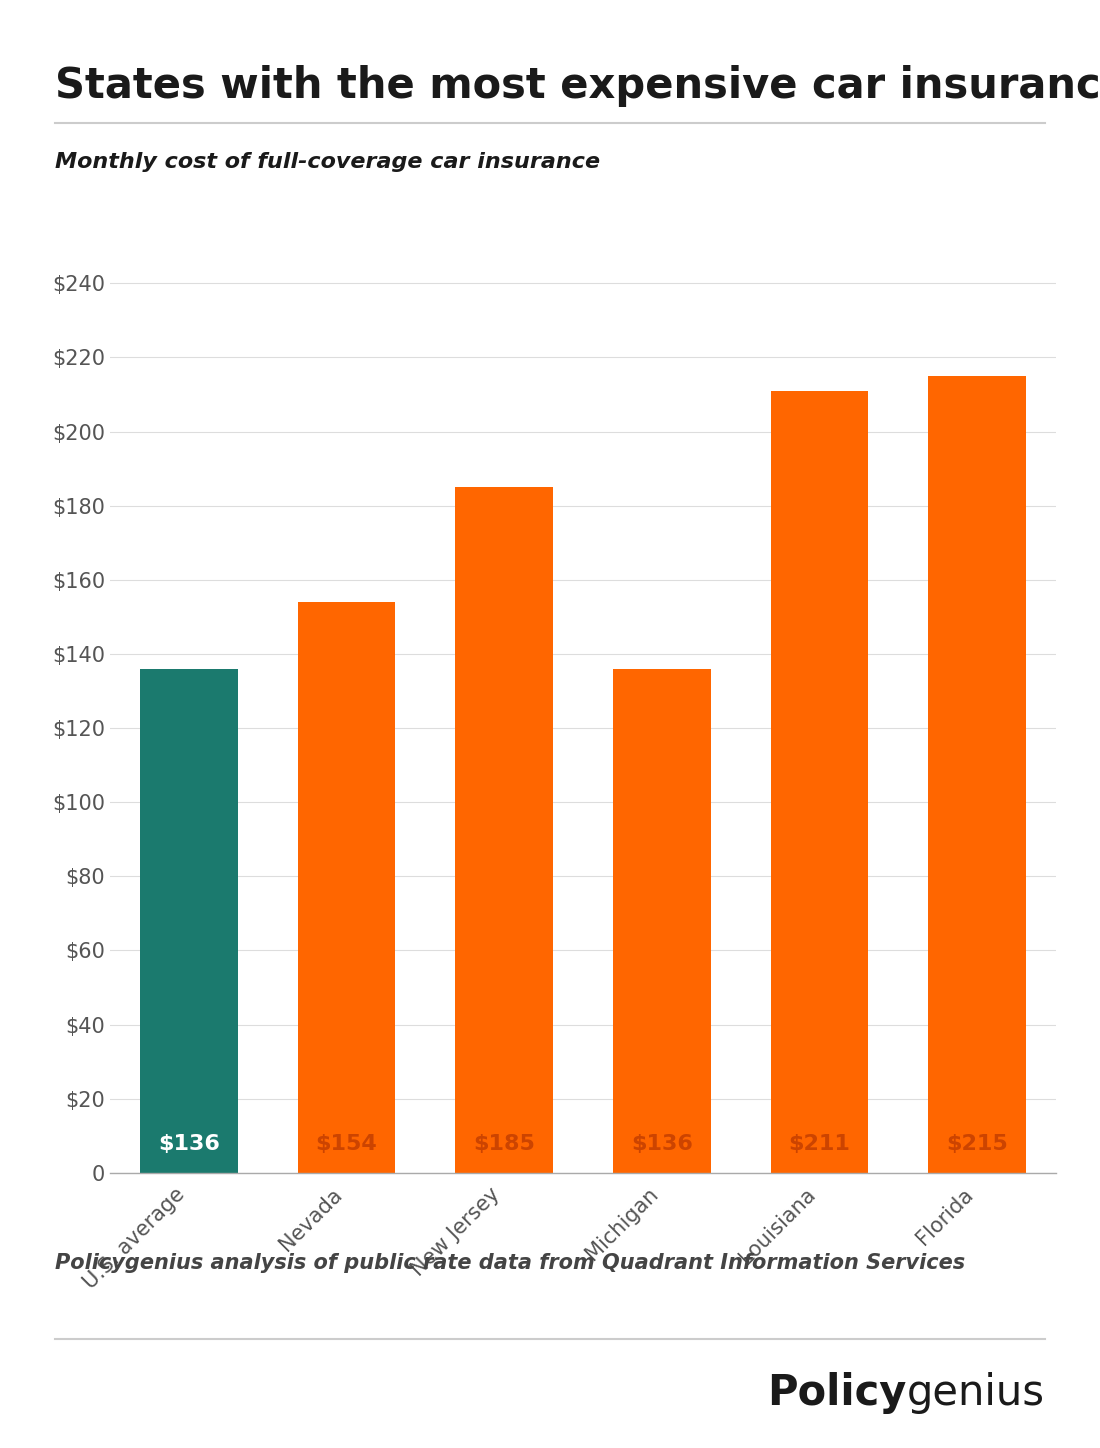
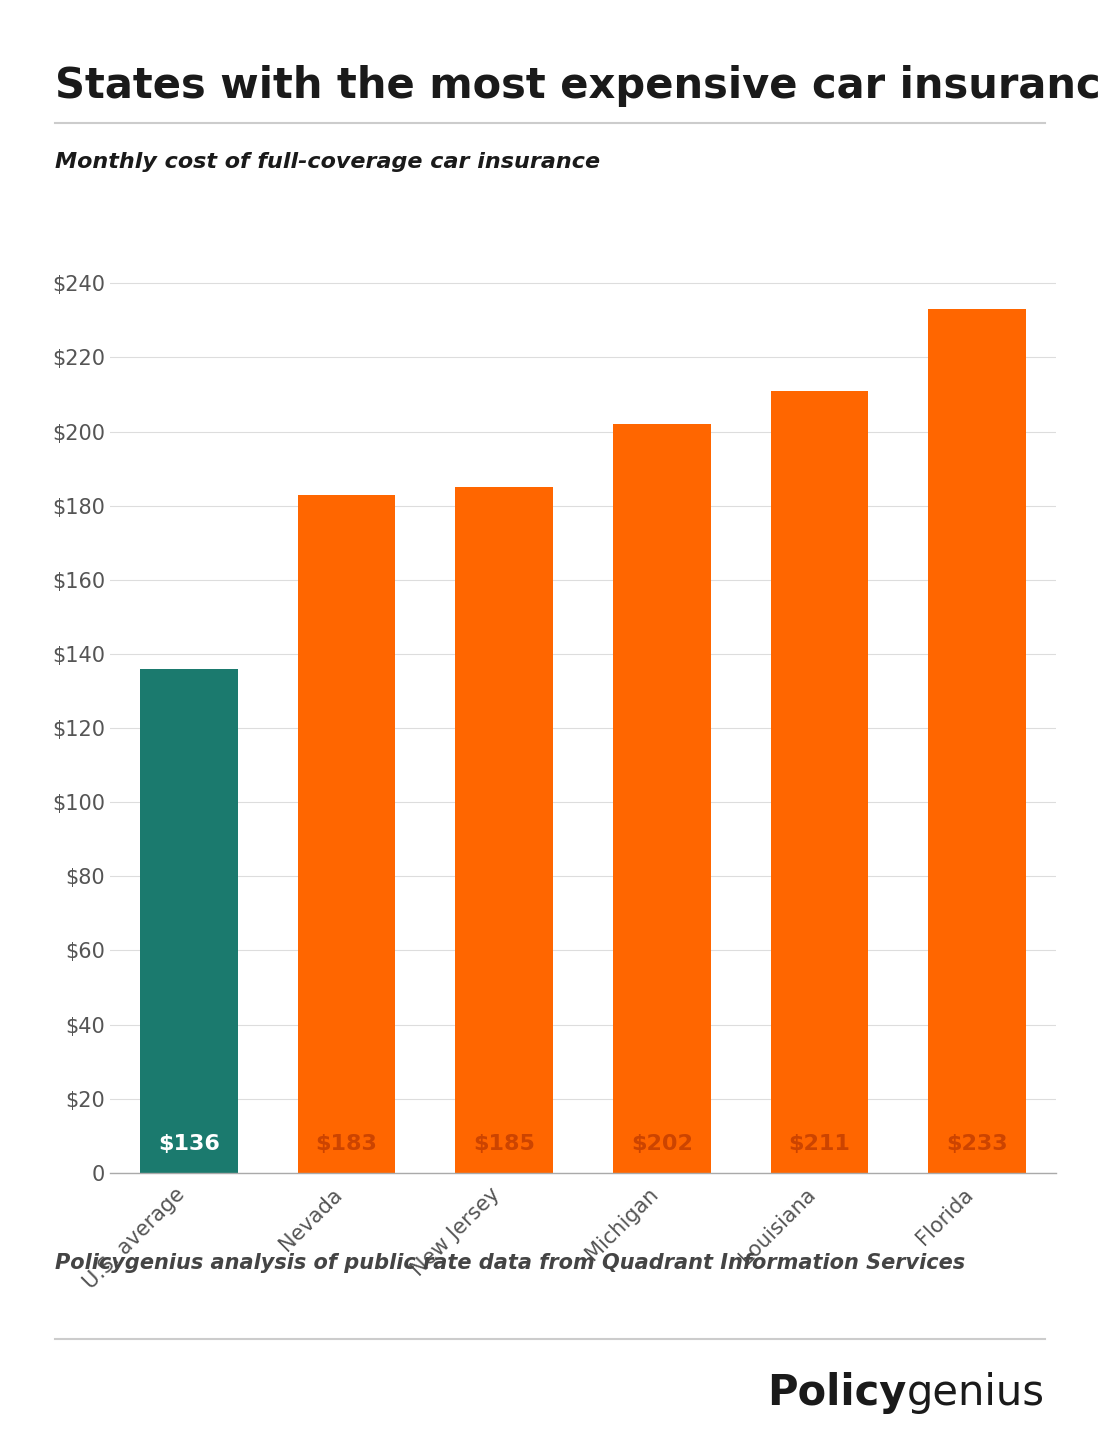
Nevada: $154 -> $183
Michigan: $136 -> $202
Florida: $215 -> $233
